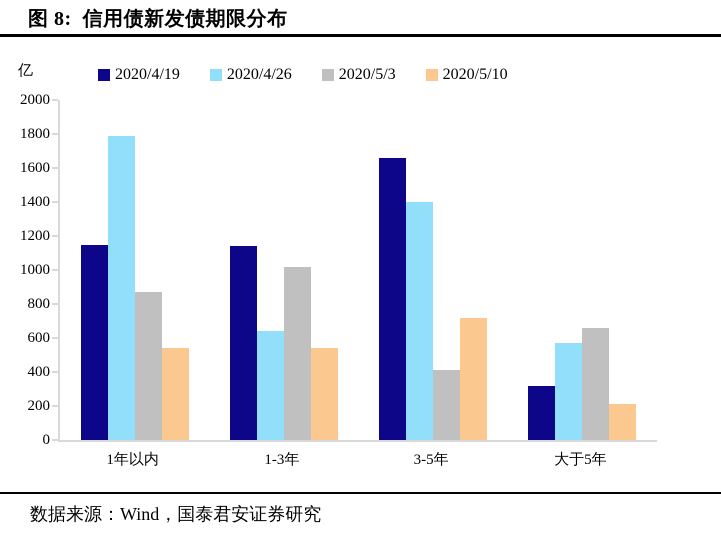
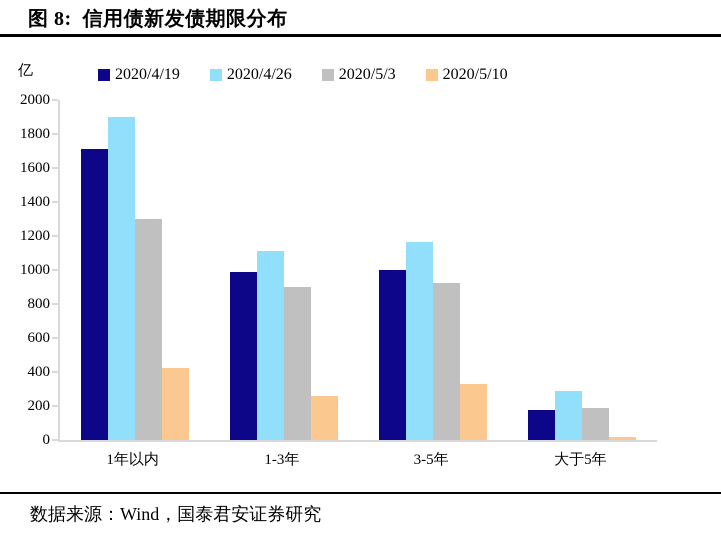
2020/4/19/1年以内: 1150 -> 1710
2020/4/26/1年以内: 1790 -> 1900
2020/5/3/1年以内: 870 -> 1300
2020/5/10/1年以内: 540 -> 420
2020/4/19/1-3年: 1140 -> 990
2020/4/26/1-3年: 640 -> 1110
2020/5/3/1-3年: 1020 -> 900
2020/5/10/1-3年: 540 -> 260
2020/4/19/3-5年: 1660 -> 1000
2020/4/26/3-5年: 1400 -> 1160
2020/5/3/3-5年: 410 -> 920
2020/5/10/3-5年: 720 -> 330
2020/4/19/大于5年: 320 -> 180
2020/4/26/大于5年: 570 -> 290
2020/5/3/大于5年: 660 -> 190
2020/5/10/大于5年: 210 -> 20
